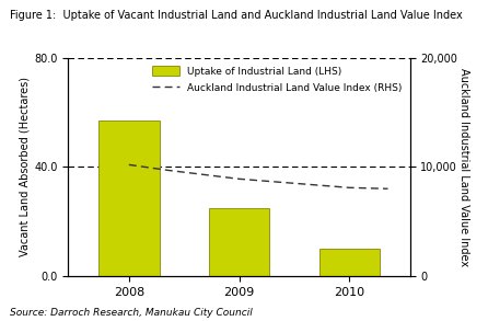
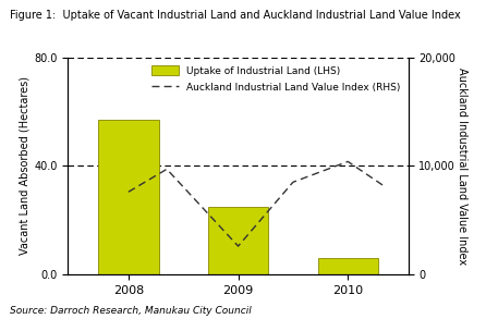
Auckland Industrial Land Value Index (RHS)/2008: 10,200 -> 7,600
Auckland Industrial Land Value Index (RHS)/2009: 8,900 -> 2,600
Uptake of Industrial Land (LHS)/2010: 10 -> 6
Auckland Industrial Land Value Index (RHS)/2010: 8,100 -> 10,400
